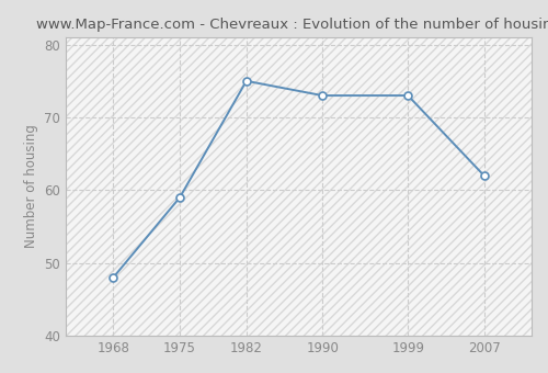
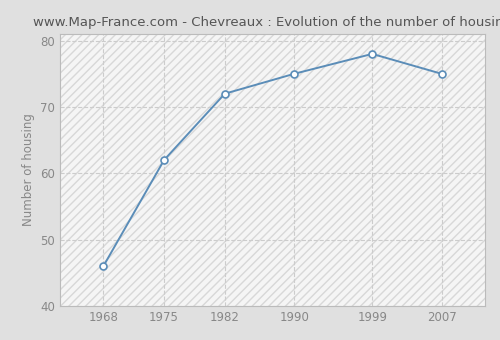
1968: 48 -> 46
1975: 59 -> 62
1982: 75 -> 72
1990: 73 -> 75
1999: 73 -> 78
2007: 62 -> 75
